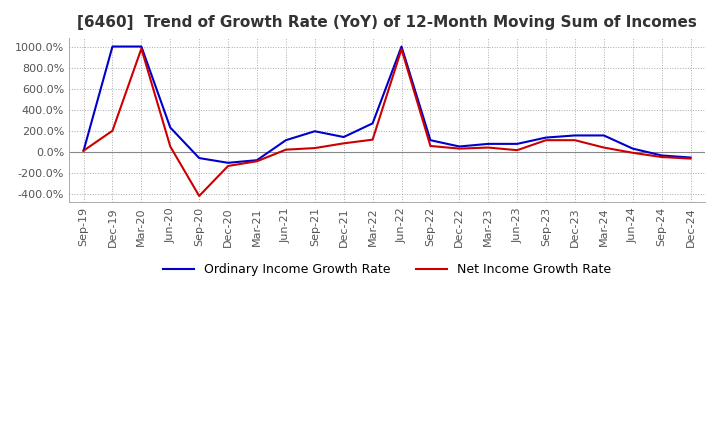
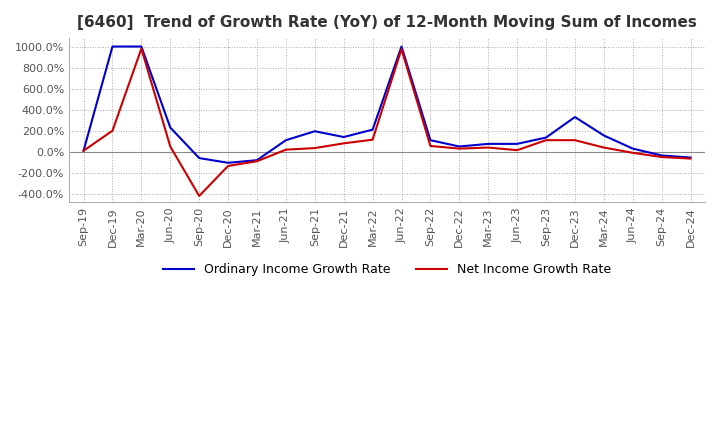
Ordinary Income Growth Rate/Mar-22: 270% -> 210%
Ordinary Income Growth Rate/Dec-23: 160% -> 330%
